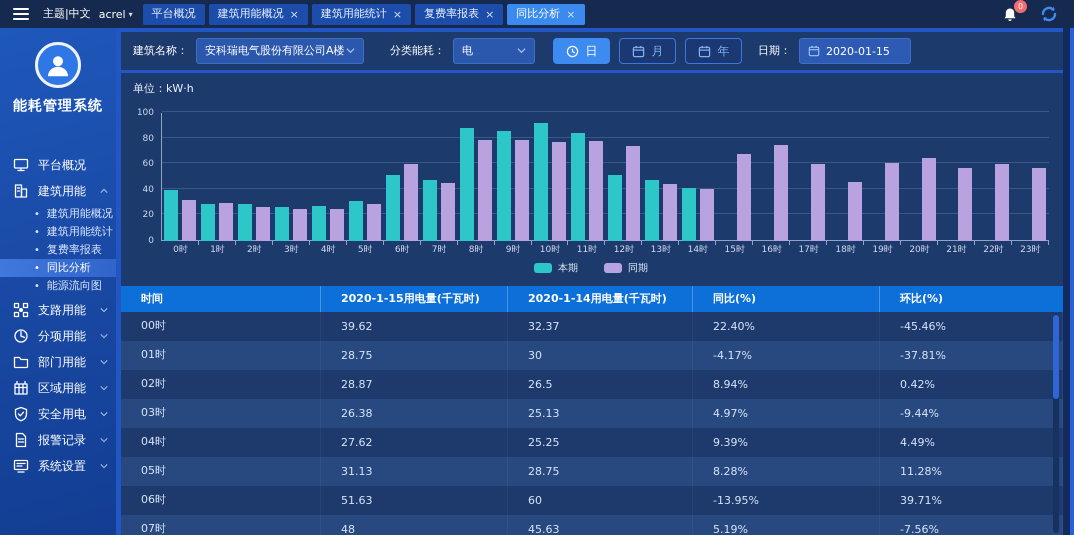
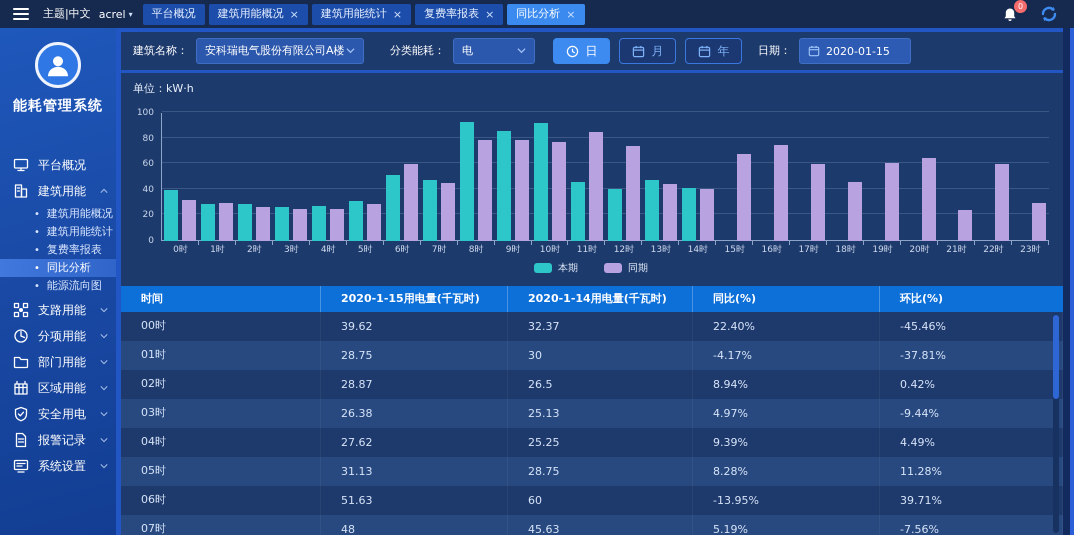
本期/8时: 88 -> 93
本期/11时: 84 -> 46
同期/11时: 78 -> 85
本期/12时: 52 -> 41
同期/21时: 57 -> 24
同期/23时: 57 -> 30
